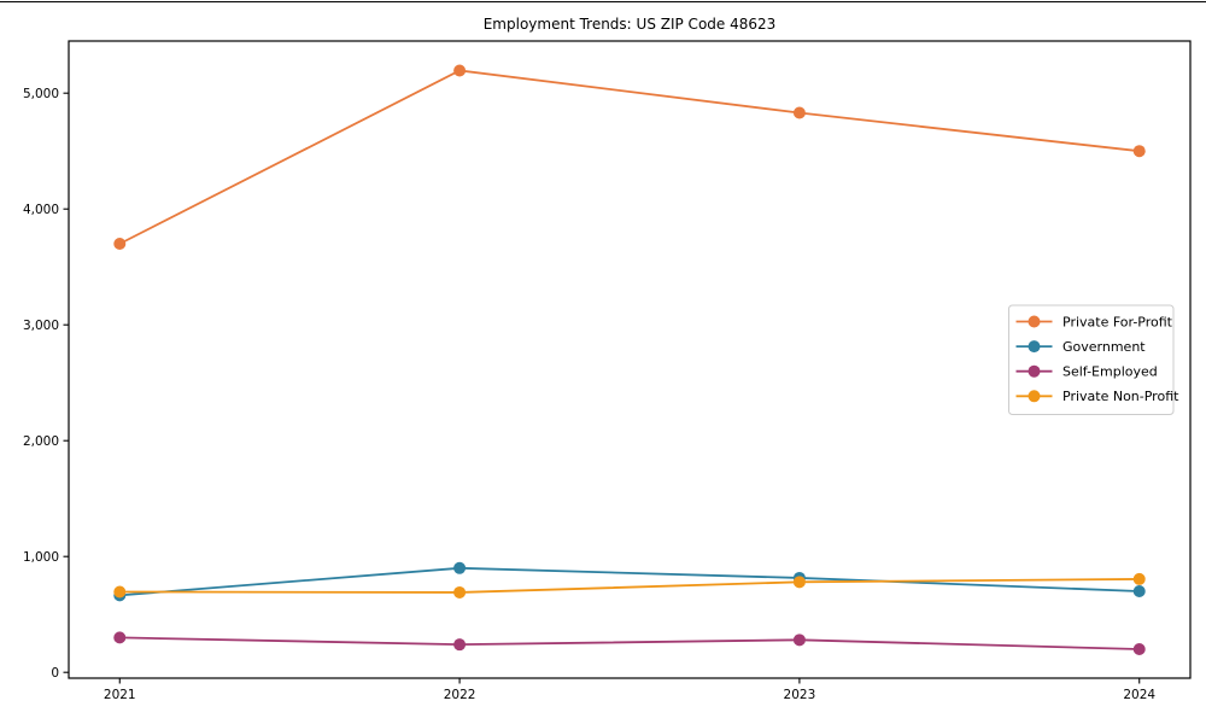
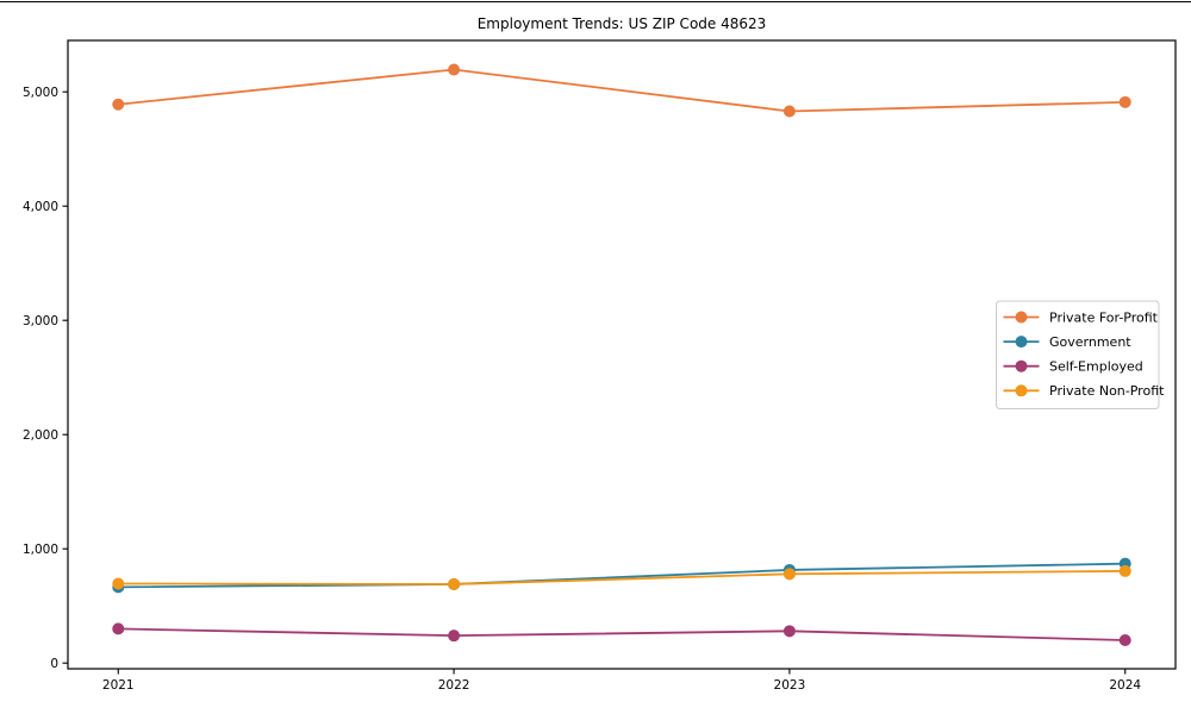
Private For-Profit/2021: 3700 -> 4900
Government/2022: 900 -> 700
Private For-Profit/2024: 4500 -> 4900
Government/2024: 700 -> 900
